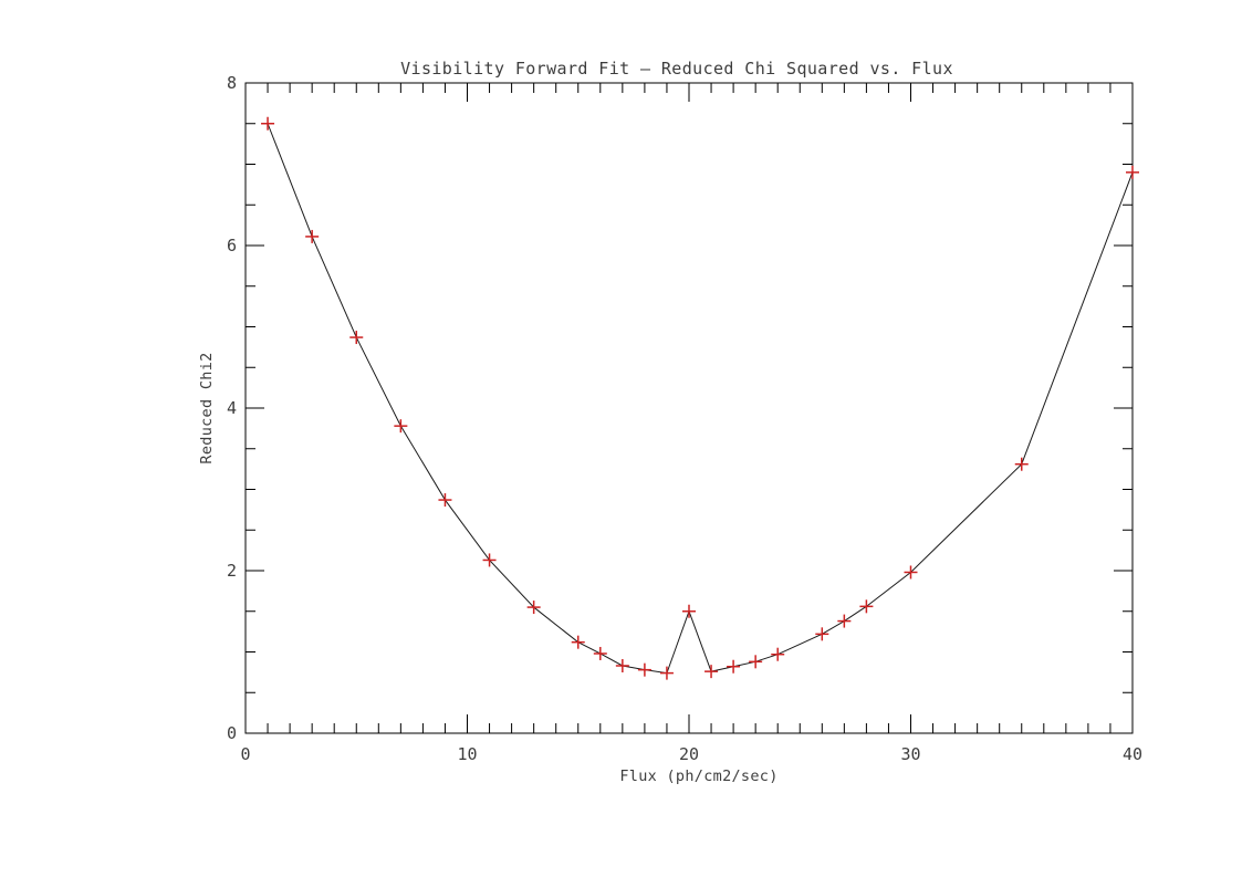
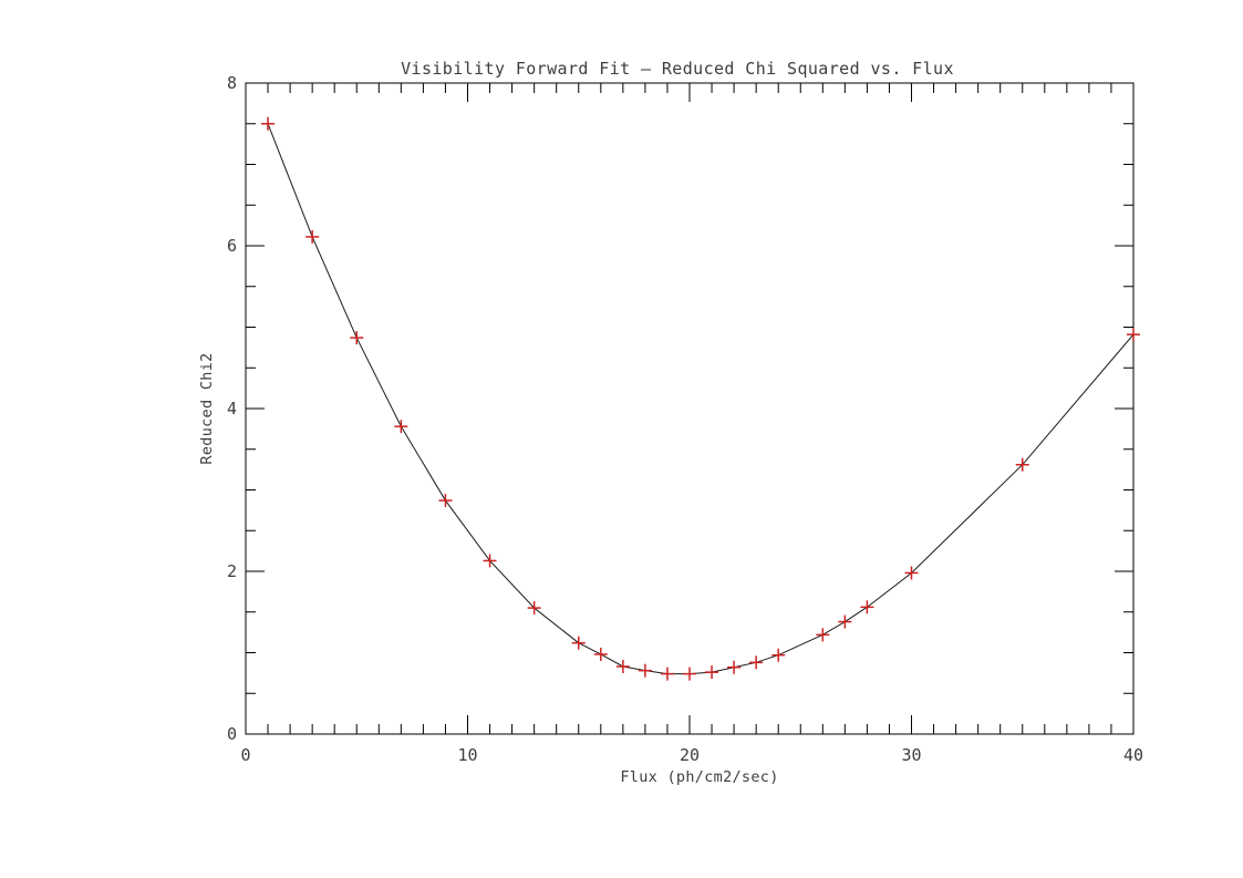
20: 1.5 -> 0.7
40: 6.9 -> 4.9
